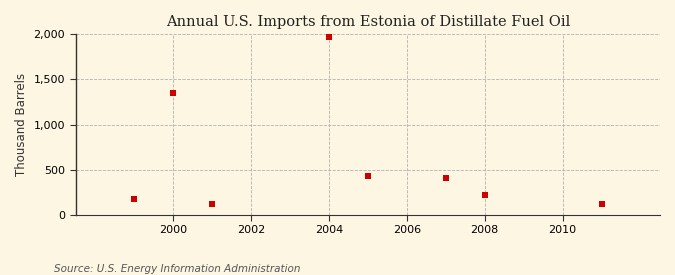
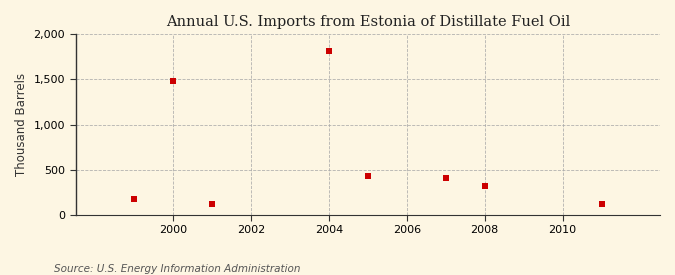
2000: 1,350 -> 1,480
2004: 1,980 -> 1,820
2008: 220 -> 320
